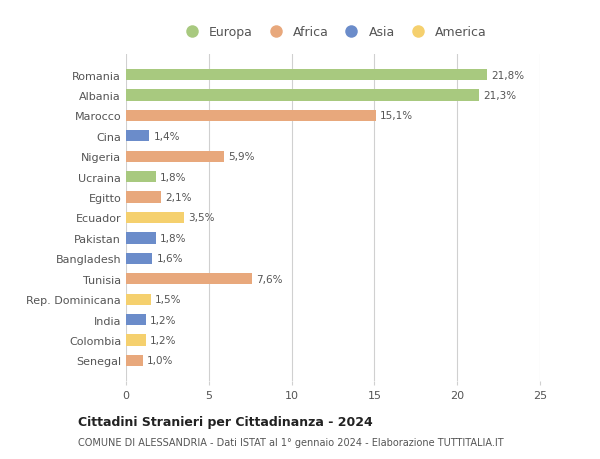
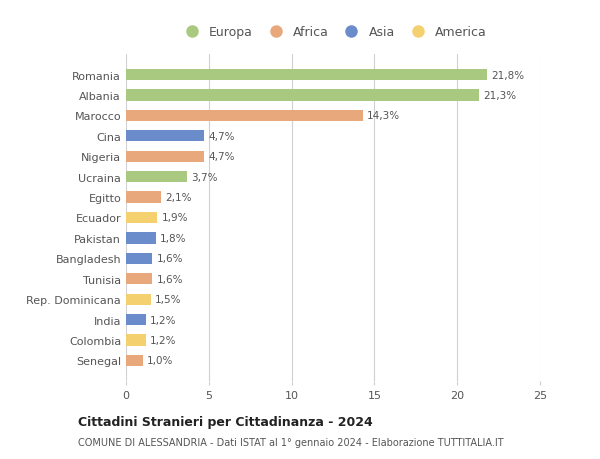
Marocco: 15,1% -> 14,3%
Cina: 1,4% -> 4,7%
Nigeria: 5,9% -> 4,7%
Ucraina: 1,8% -> 3,7%
Ecuador: 3,5% -> 1,9%
Tunisia: 7,6% -> 1,6%
